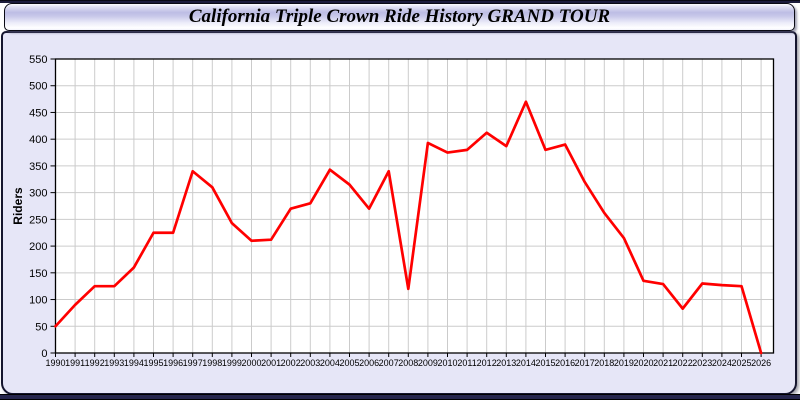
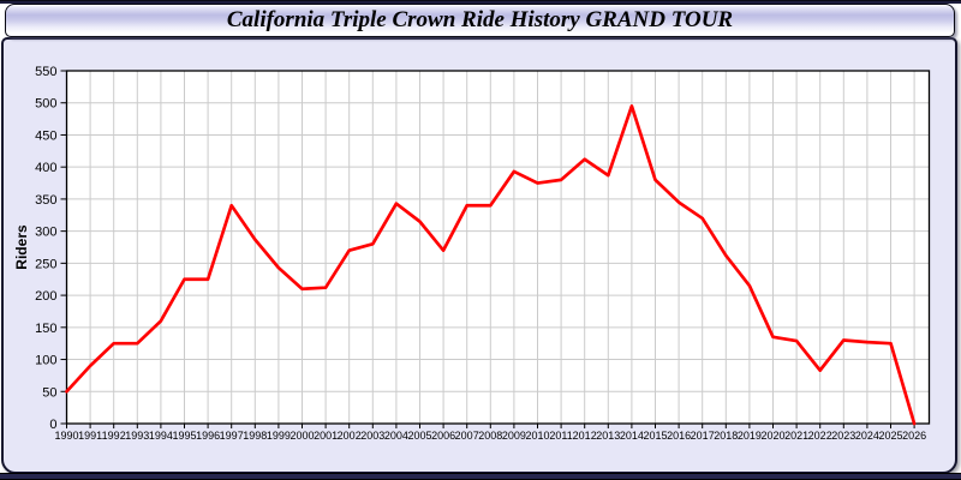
1998: 310 -> 290
2008: 120 -> 340
2014: 470 -> 500
2016: 390 -> 340
